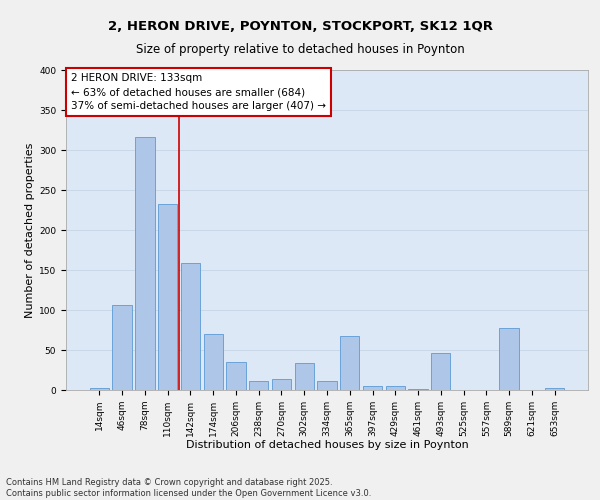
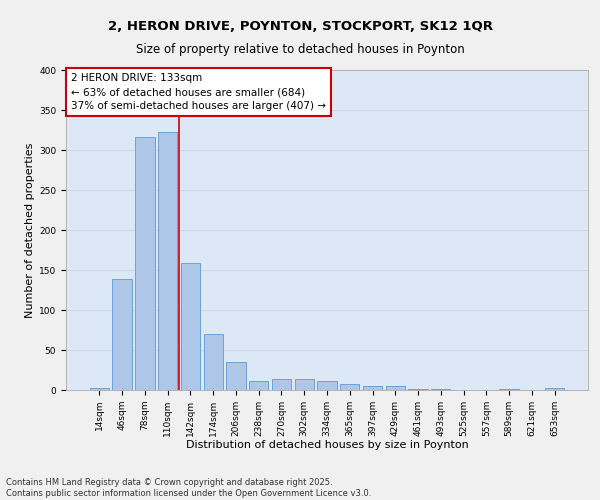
46sqm: 106 -> 139
110sqm: 232 -> 323
302sqm: 34 -> 14
365sqm: 68 -> 7
493sqm: 46 -> 1
589sqm: 78 -> 1
